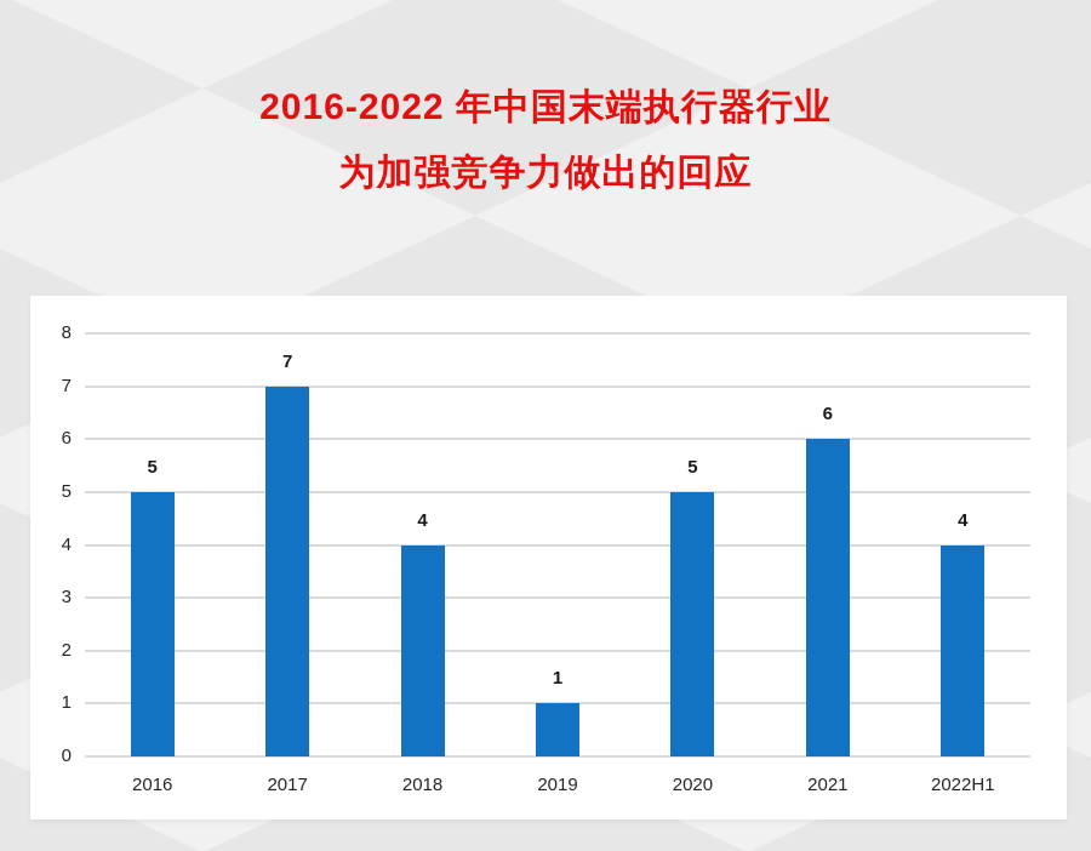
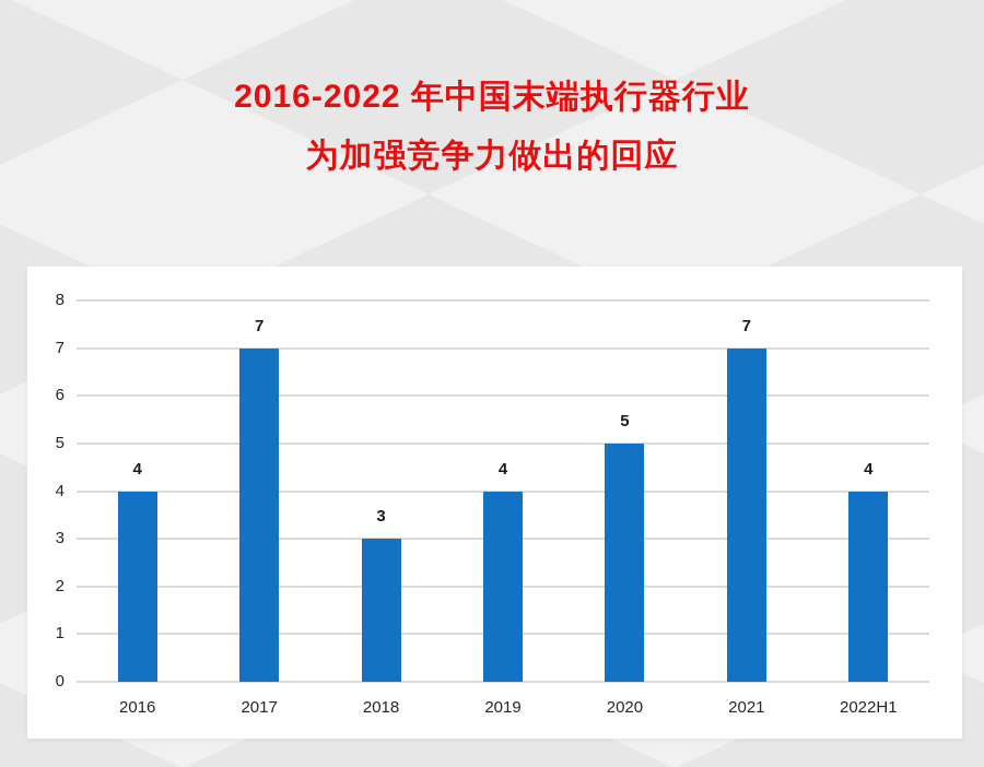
2016: 5 -> 4
2018: 4 -> 3
2019: 1 -> 4
2021: 6 -> 7
